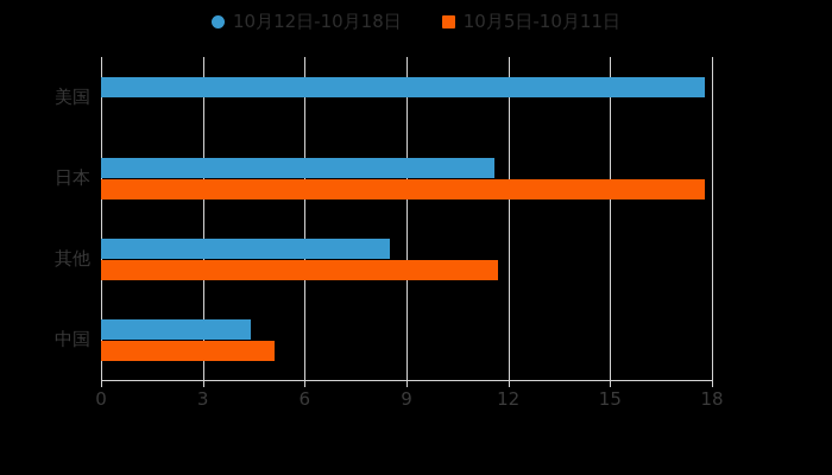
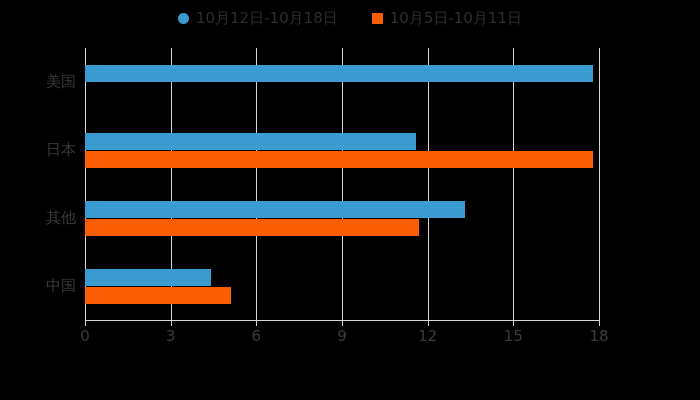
10月12日-10月18日/其他: 8.5 -> 13.3
